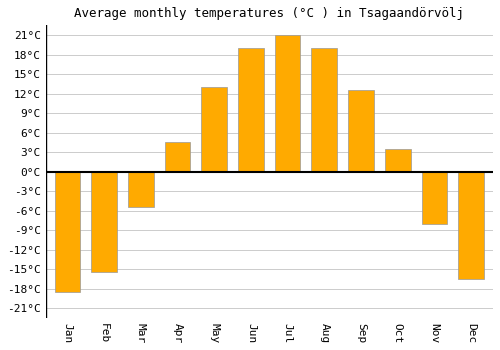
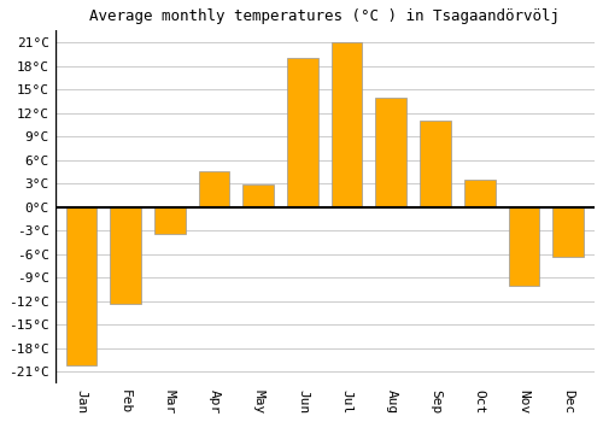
Jan: -18.5°C -> -20.2°C
Feb: -15.5°C -> -12.4°C
Mar: -5.5°C -> -3.4°C
May: 13.0°C -> 2.8°C
Aug: 19.0°C -> 14.0°C
Sep: 12.5°C -> 11.0°C
Nov: -8.0°C -> -10.0°C
Dec: -16.5°C -> -6.4°C
